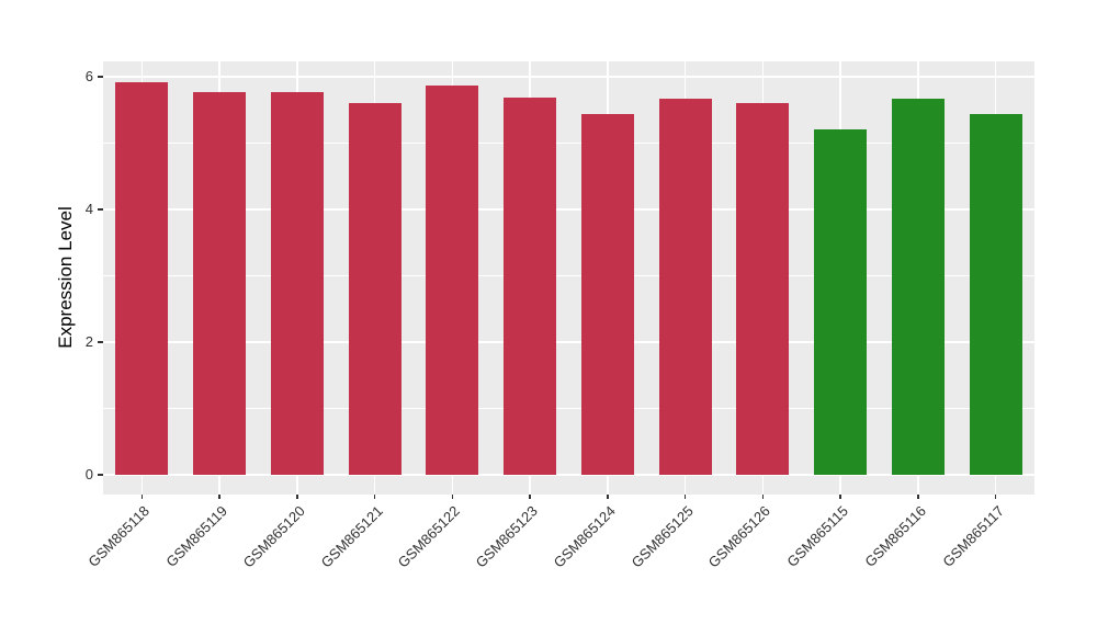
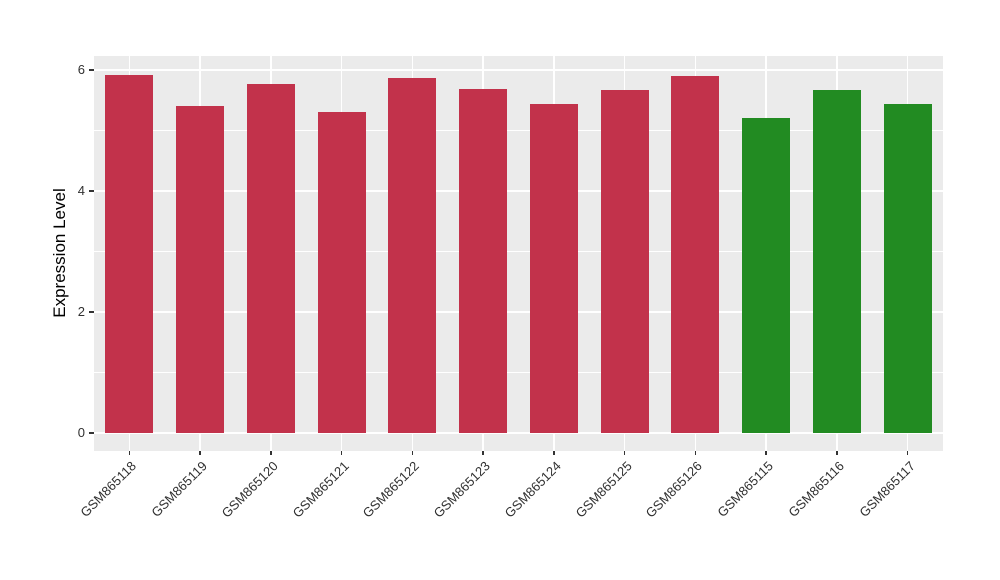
GSM865119: 5.8 -> 5.4
GSM865121: 5.6 -> 5.3
GSM865126: 5.6 -> 5.9
